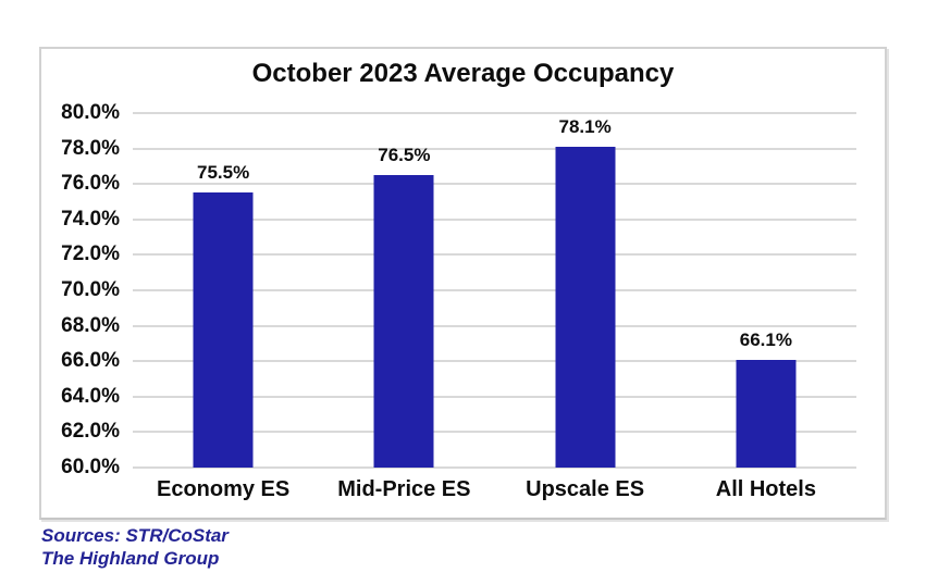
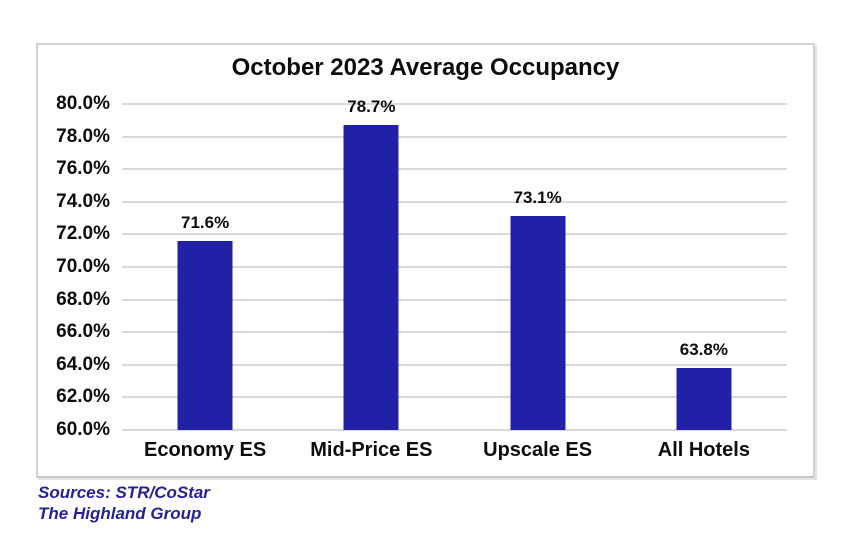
Economy ES: 75.5% -> 71.6%
Mid-Price ES: 76.5% -> 78.7%
Upscale ES: 78.1% -> 73.1%
All Hotels: 66.1% -> 63.8%
